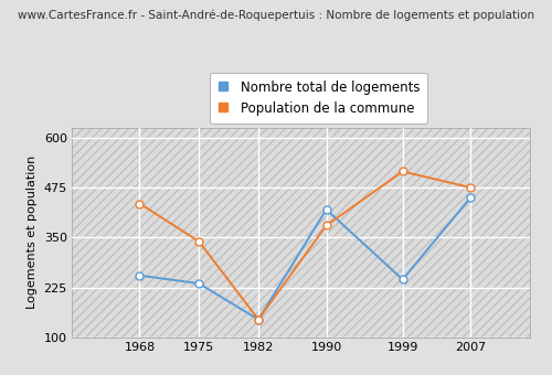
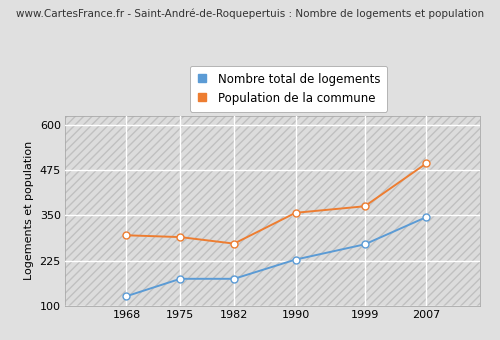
Nombre total de logements/1968: 255 -> 127
Population de la commune/1968: 435 -> 295
Nombre total de logements/1975: 235 -> 175
Population de la commune/1975: 340 -> 290
Nombre total de logements/1982: 145 -> 175
Population de la commune/1982: 145 -> 272
Nombre total de logements/1990: 420 -> 228
Population de la commune/1990: 380 -> 357
Nombre total de logements/1999: 245 -> 270
Population de la commune/1999: 515 -> 375
Nombre total de logements/2007: 450 -> 345
Population de la commune/2007: 475 -> 493
